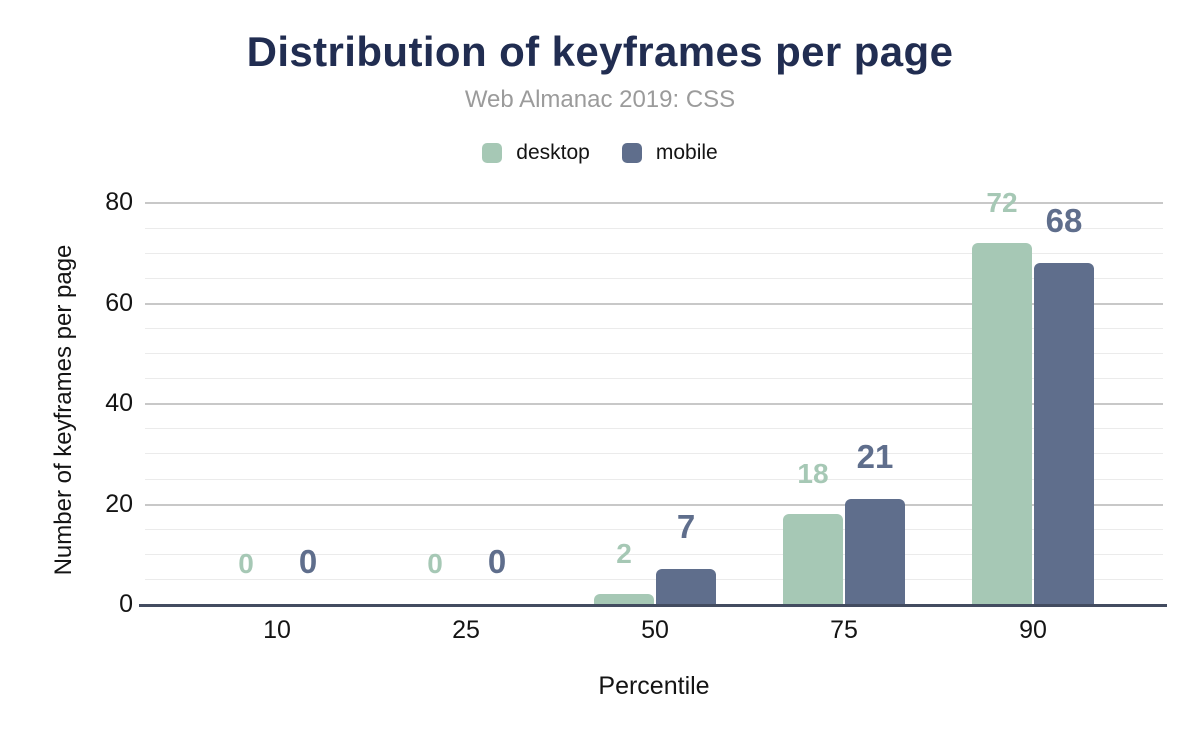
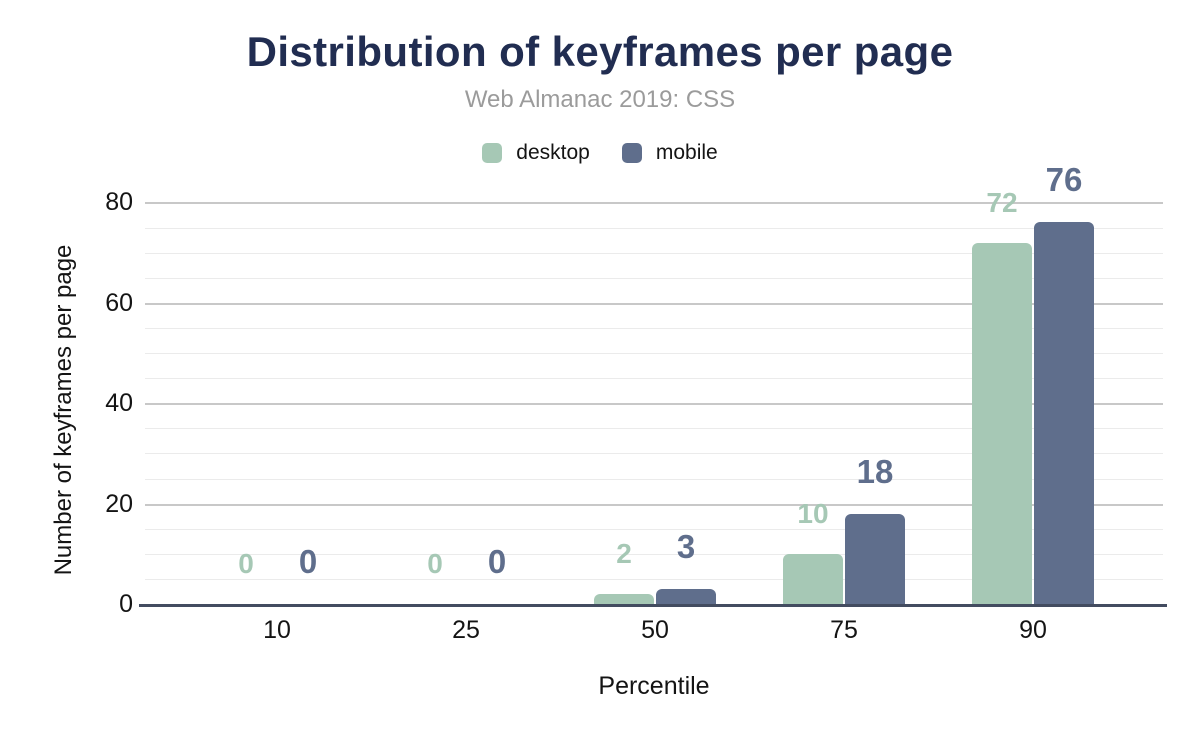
mobile/50: 7 -> 3
desktop/75: 18 -> 10
mobile/75: 21 -> 18
mobile/90: 68 -> 76
